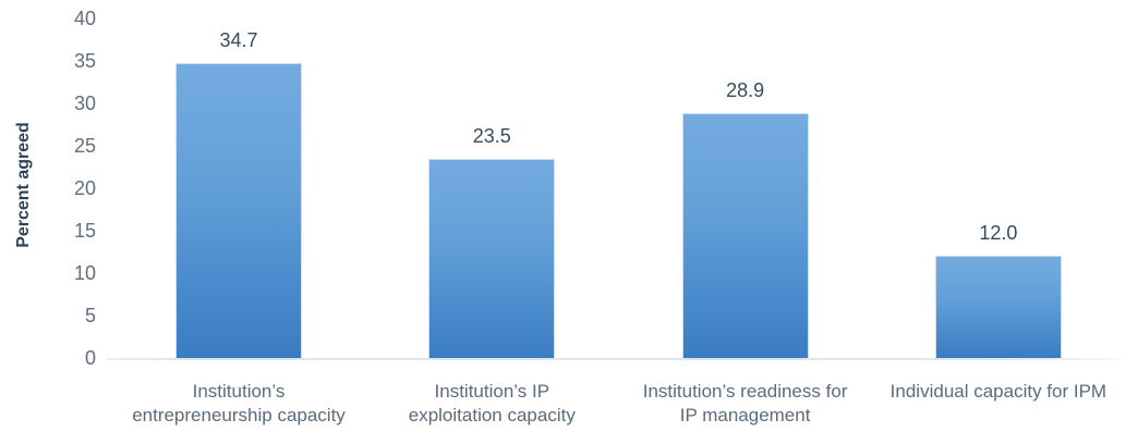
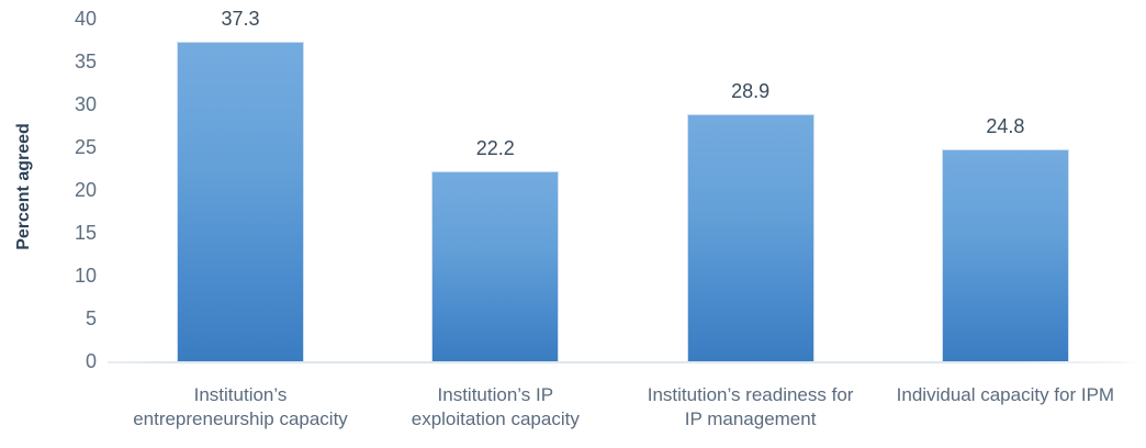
Institution’s entrepreneurship capacity: 34.7 -> 37.3
Institution’s IP exploitation capacity: 23.5 -> 22.2
Individual capacity for IPM: 12.0 -> 24.8
